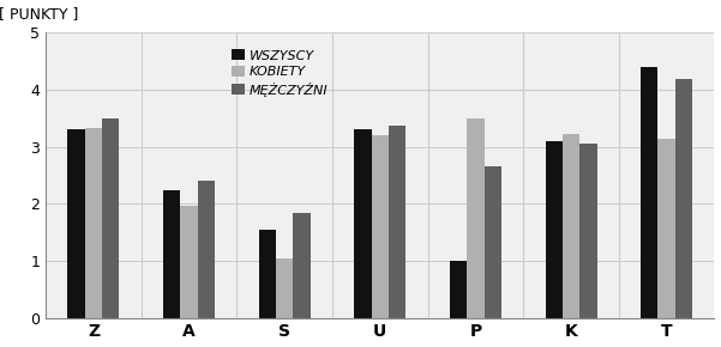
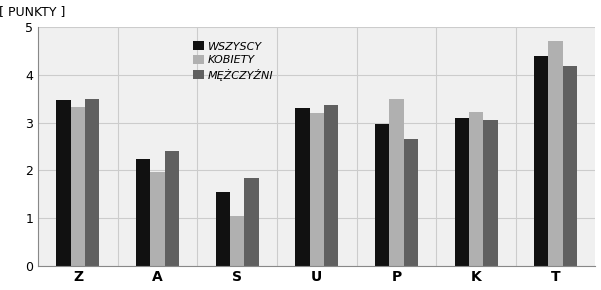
WSZYSCY/Z: 3.30 -> 3.47
WSZYSCY/P: 1.00 -> 2.98
KOBIETY/T: 3.15 -> 4.72
